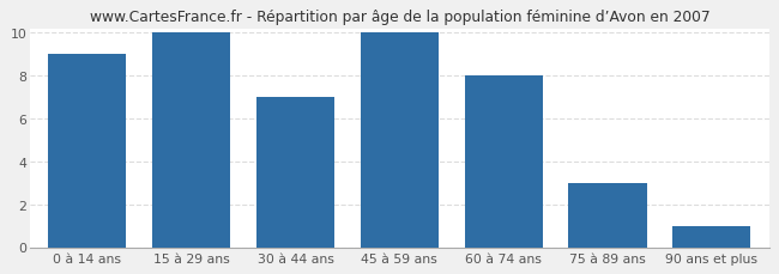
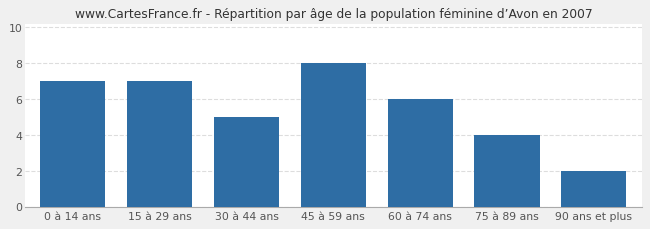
0 à 14 ans: 9 -> 7
15 à 29 ans: 10 -> 7
30 à 44 ans: 7 -> 5
45 à 59 ans: 10 -> 8
60 à 74 ans: 8 -> 6
75 à 89 ans: 3 -> 4
90 ans et plus: 1 -> 2
